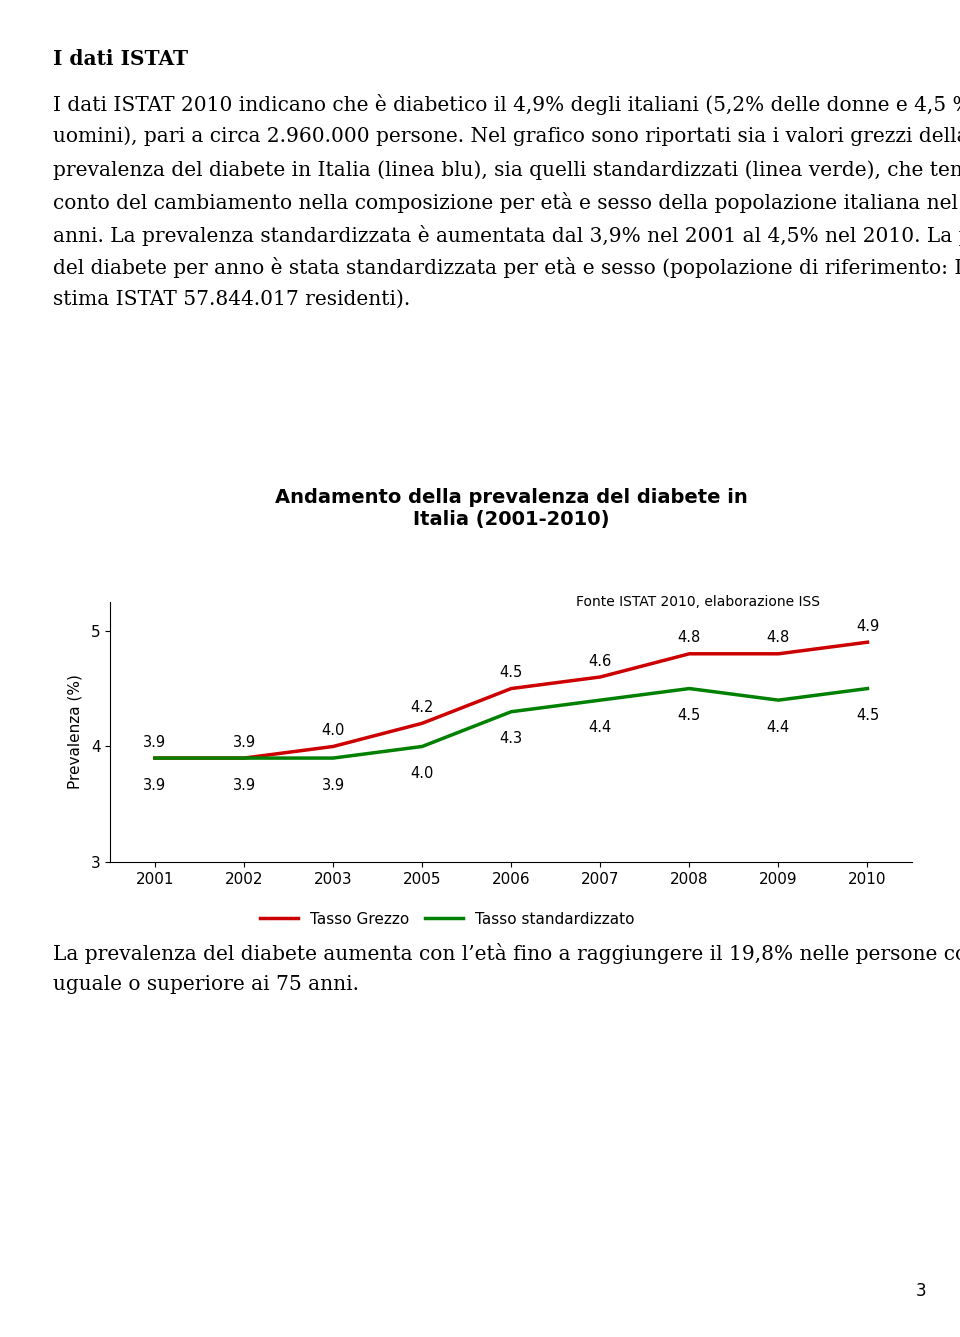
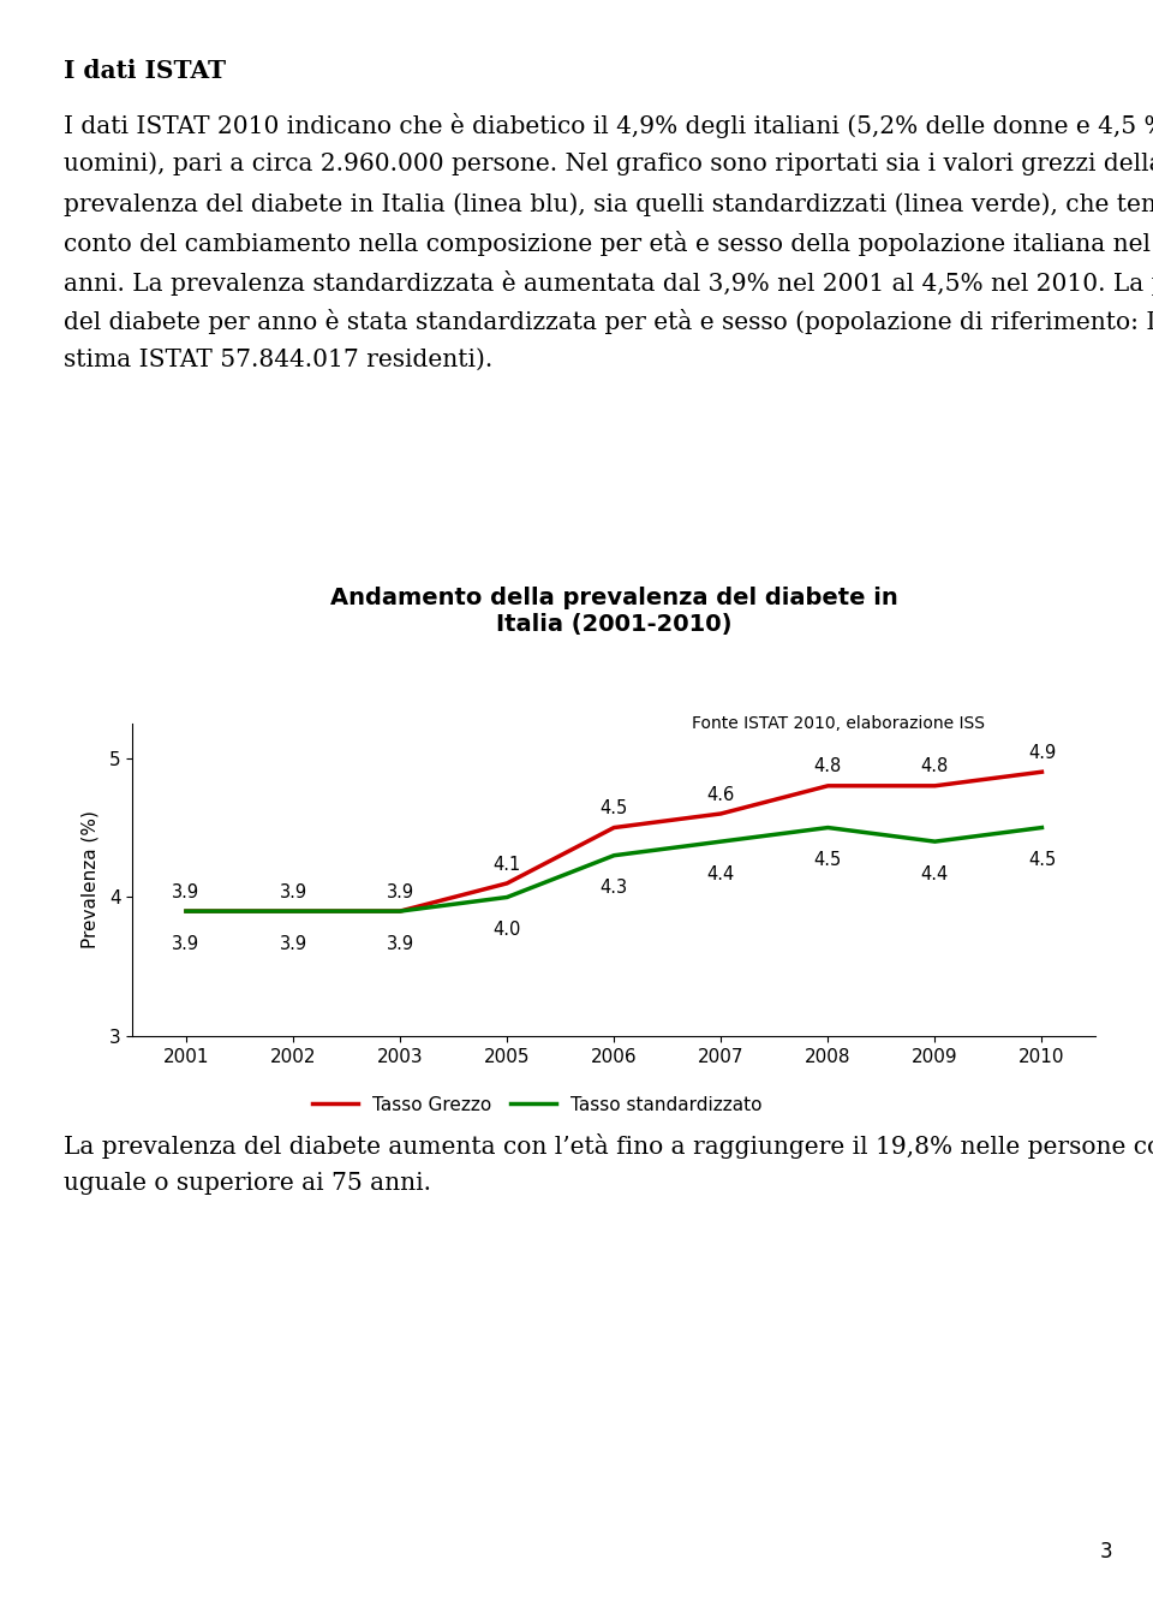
Tasso Grezzo/2003: 4.0 -> 3.9
Tasso Grezzo/2005: 4.2 -> 4.1
